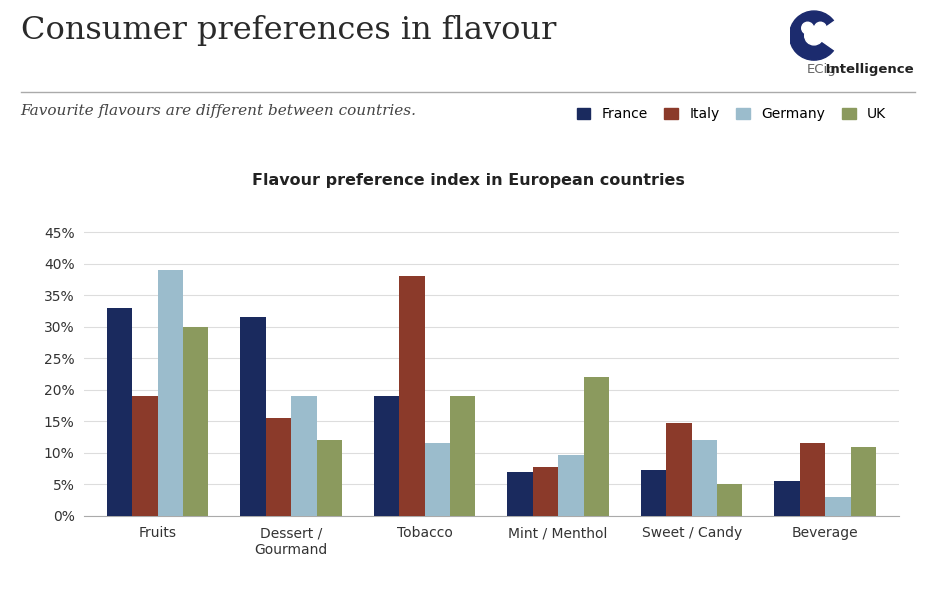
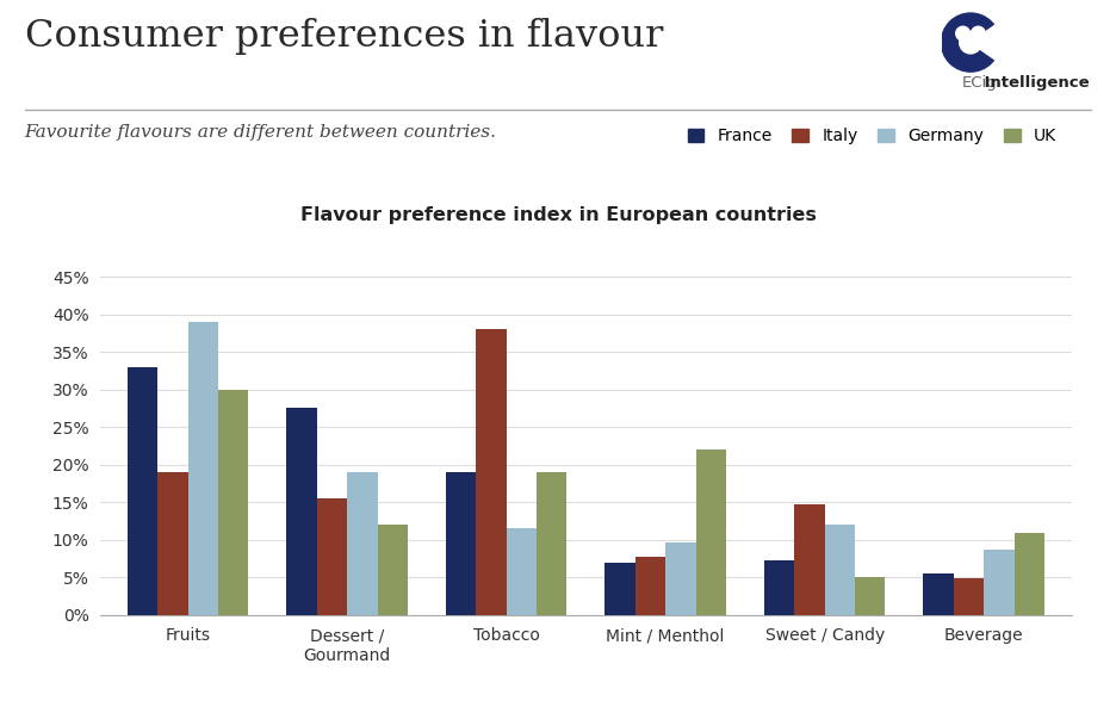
France/Dessert / Gourmand: 31.6% -> 27.5%
Italy/Beverage: 11.6% -> 4.9%
Germany/Beverage: 3.0% -> 8.7%
